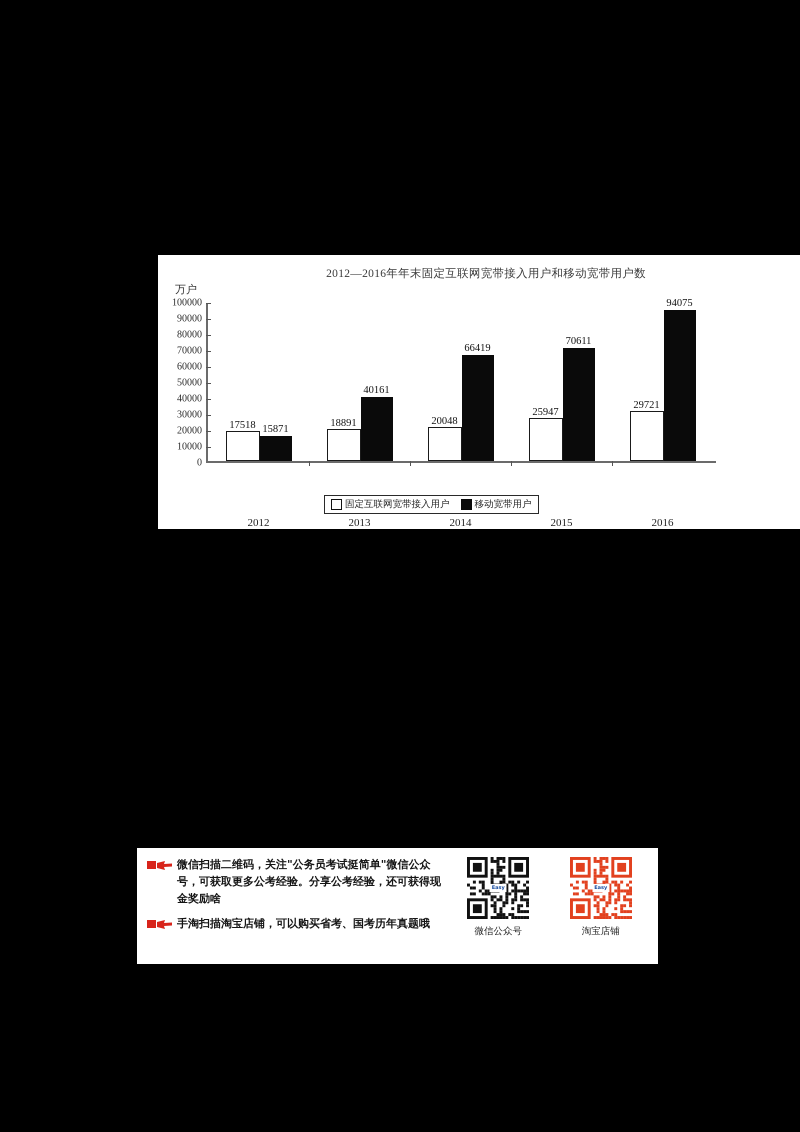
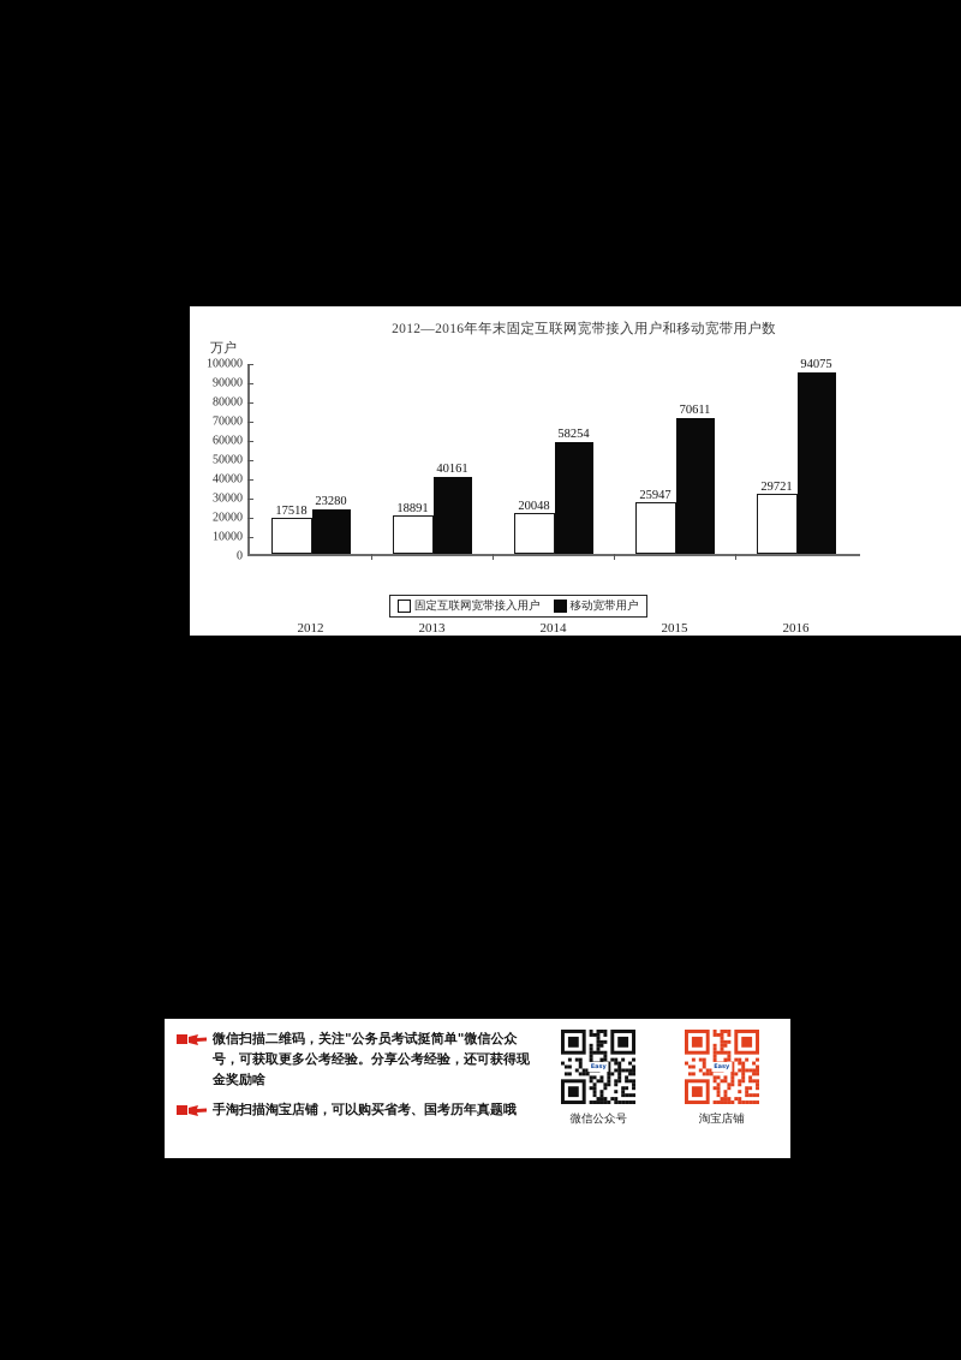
移动宽带用户/2012: 15871 -> 23280
移动宽带用户/2014: 66419 -> 58254
